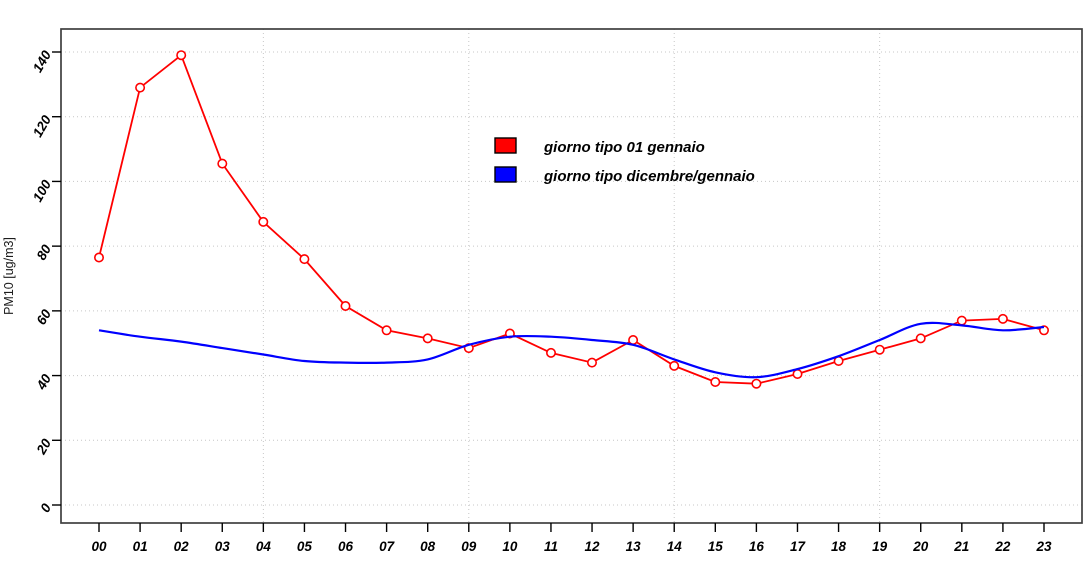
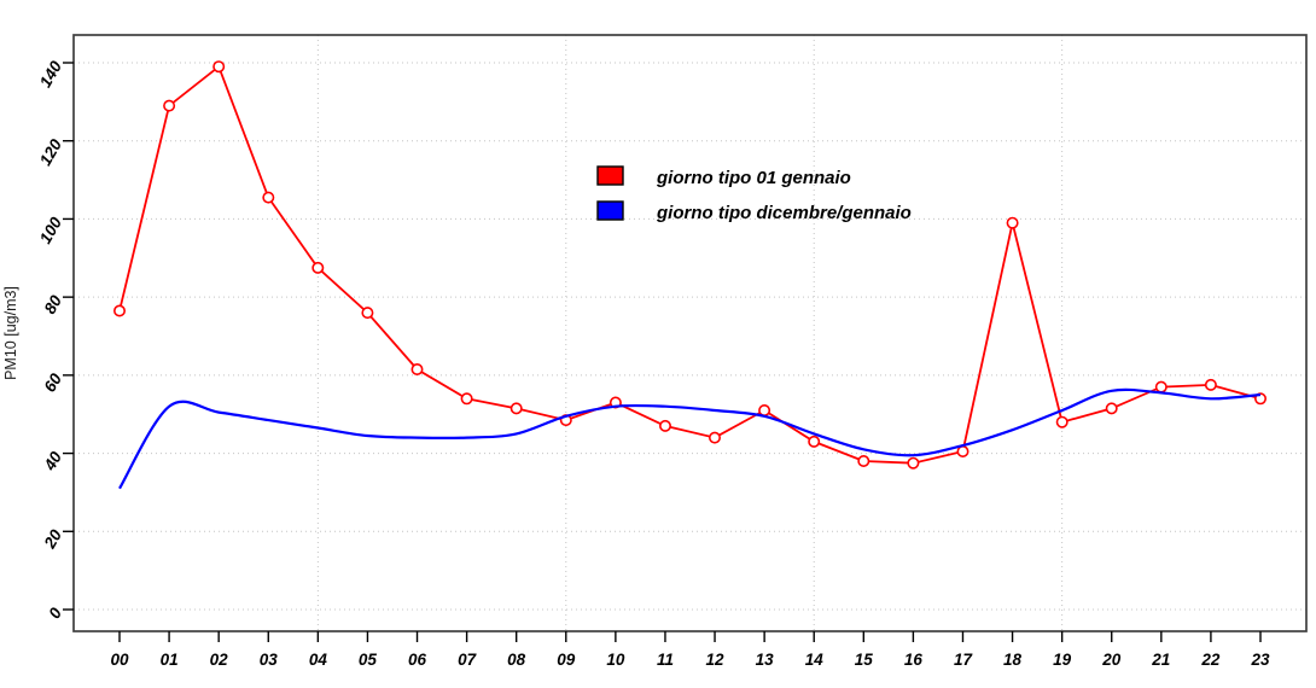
giorno tipo dicembre/gennaio/00: 54 -> 31
giorno tipo 01 gennaio/18: 44 -> 99
